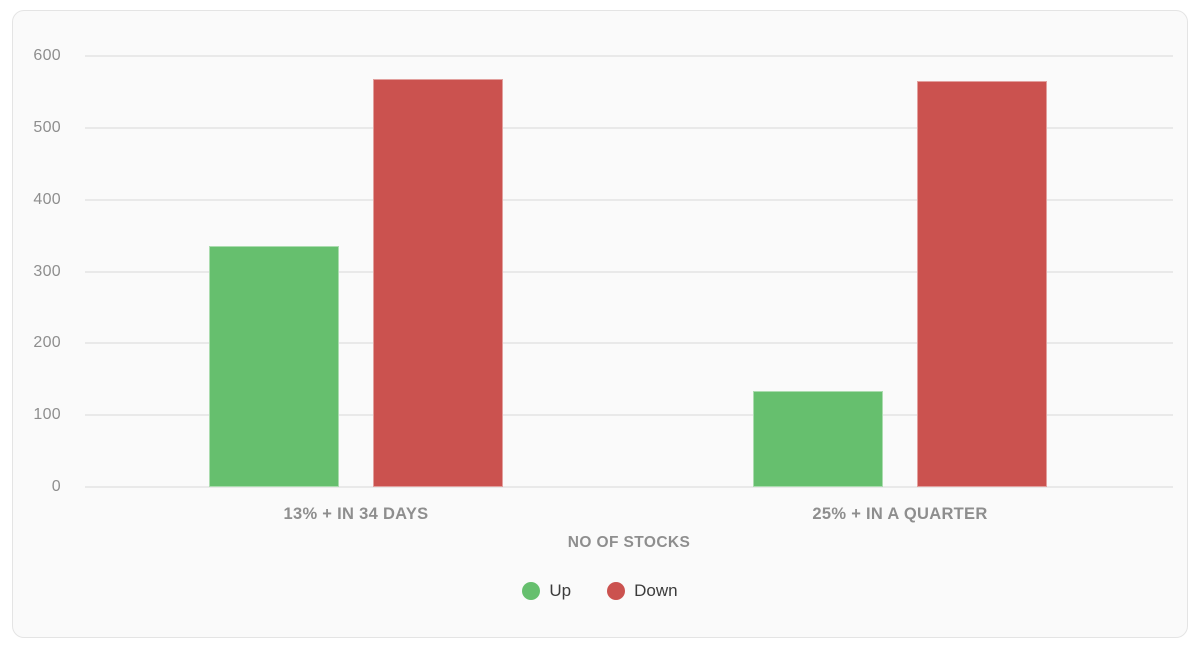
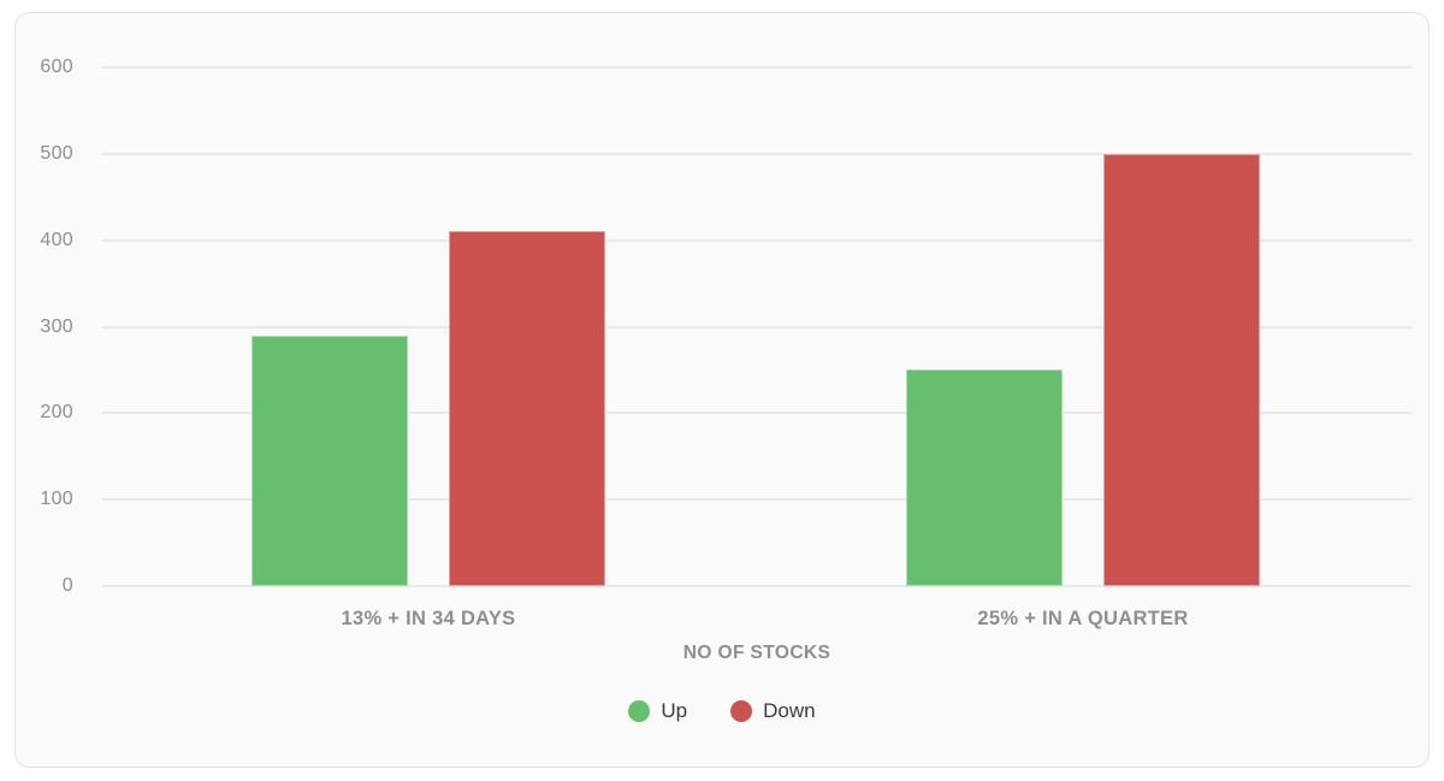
Up/13% + IN 34 DAYS: 340 -> 290
Down/13% + IN 34 DAYS: 570 -> 410
Up/25% + IN A QUARTER: 130 -> 250
Down/25% + IN A QUARTER: 560 -> 500
